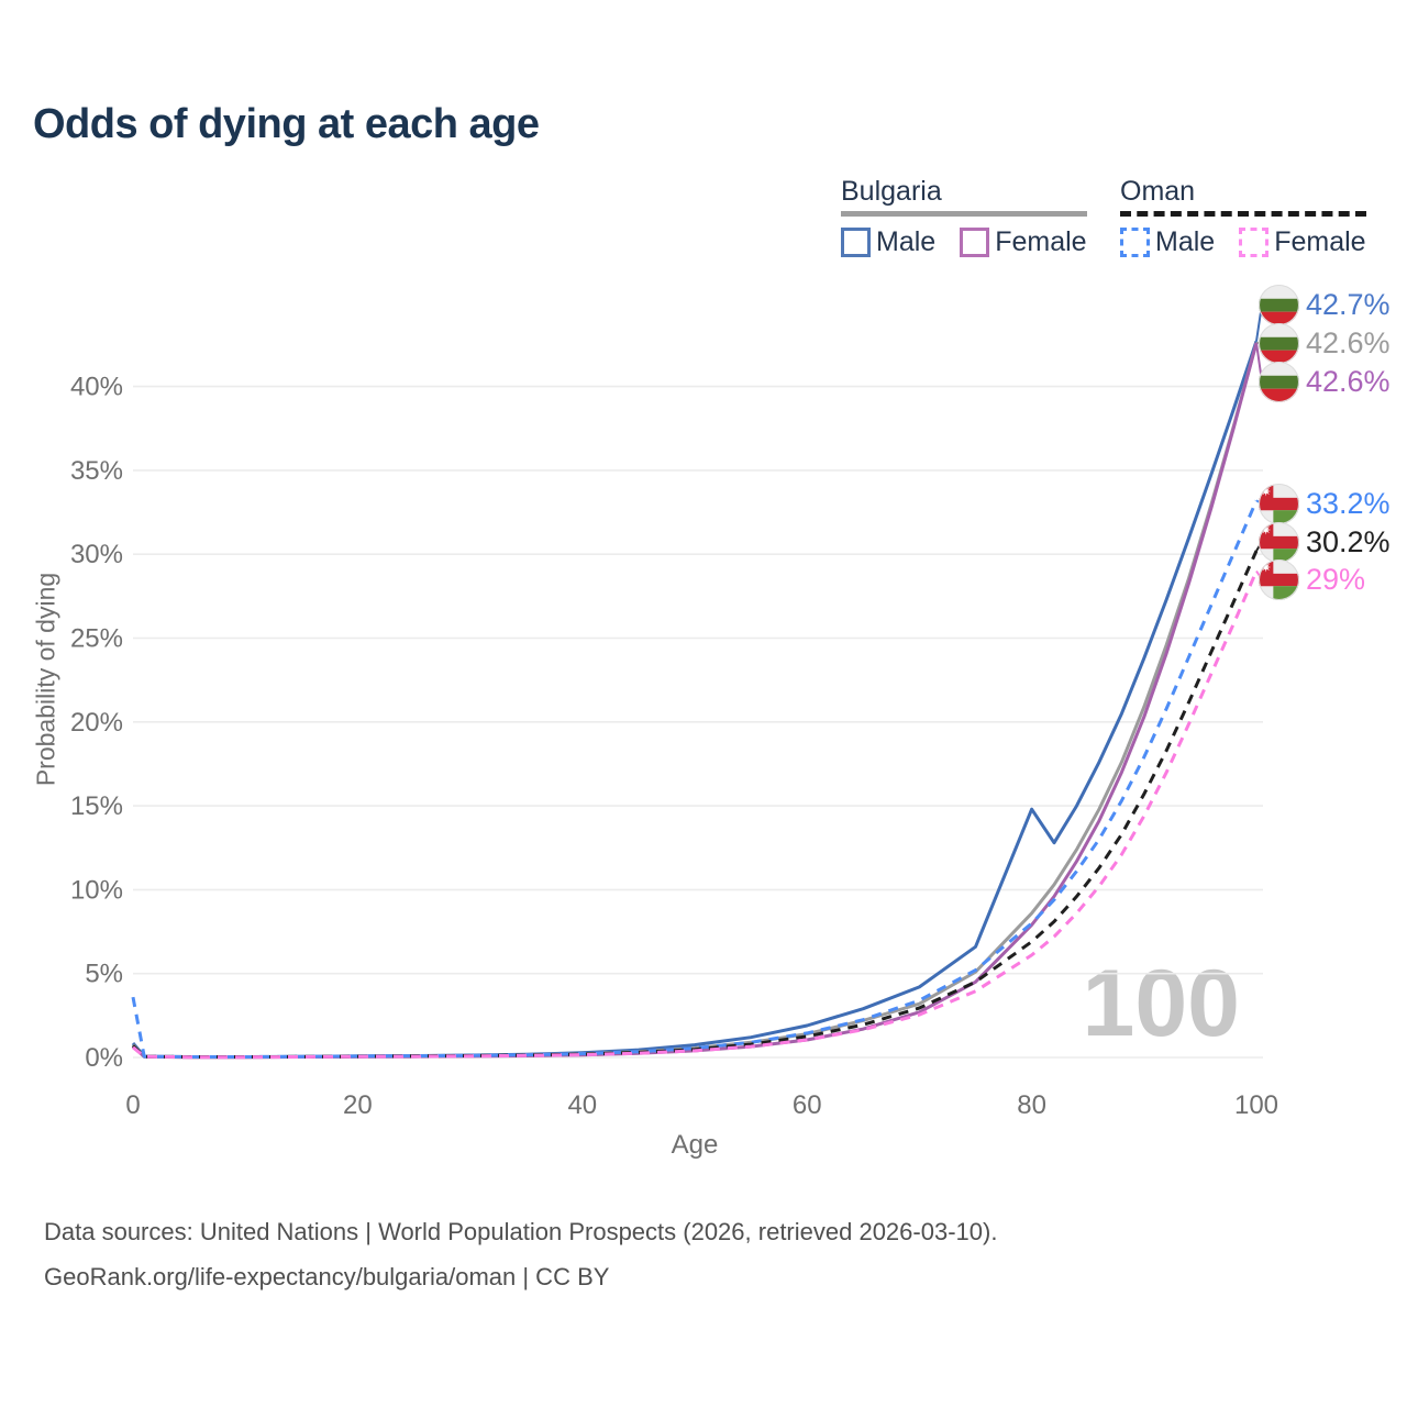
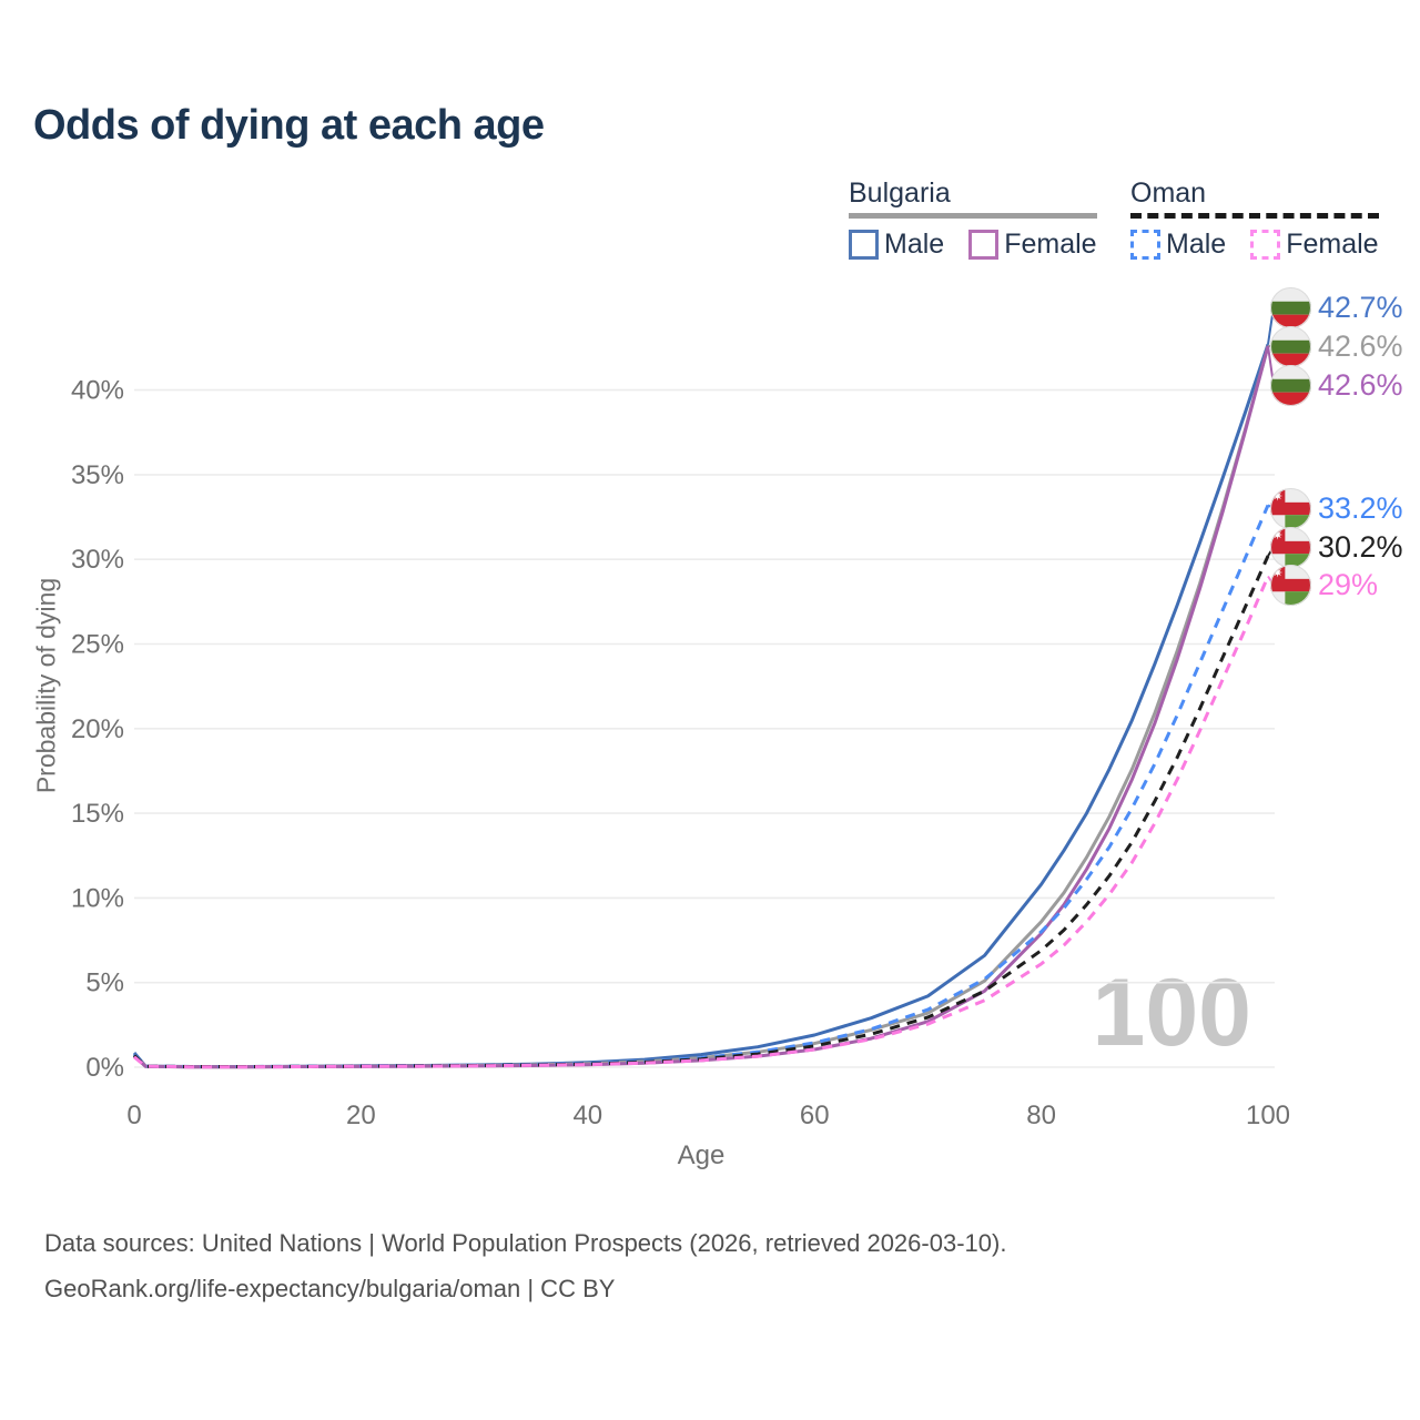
Oman Male/0: 3.6% -> 0.8%
Bulgaria Male/80: 14.8% -> 10.8%
